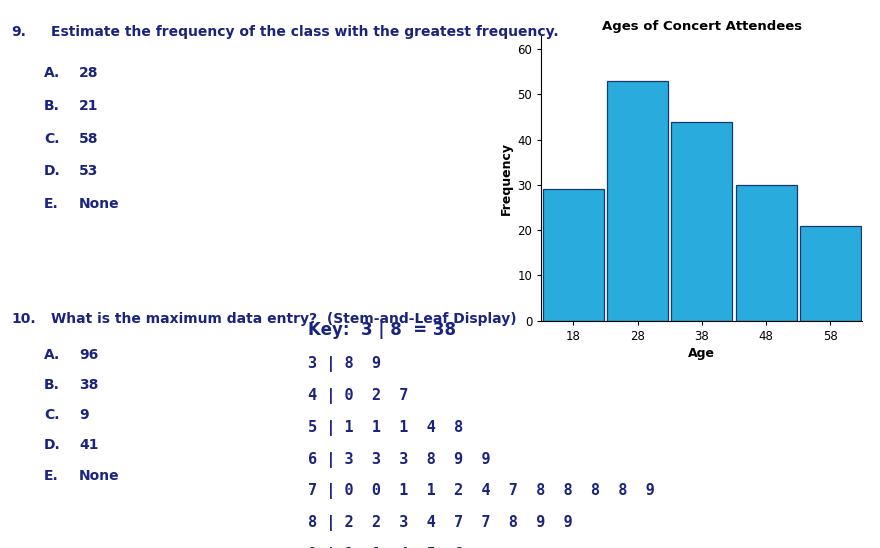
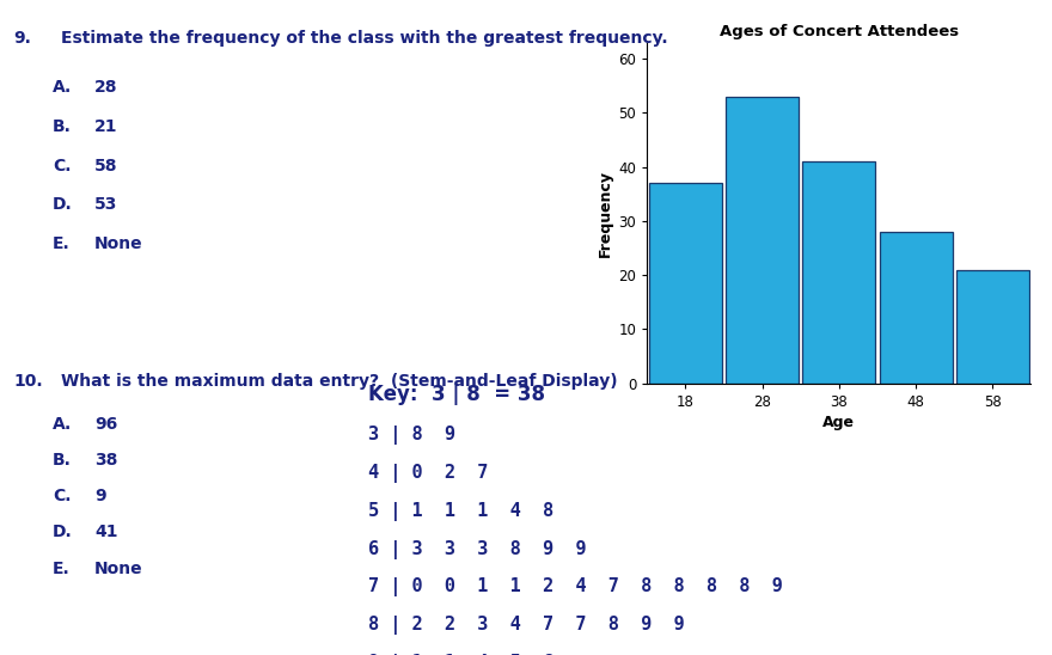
18: 29 -> 37
38: 44 -> 41
48: 30 -> 28
